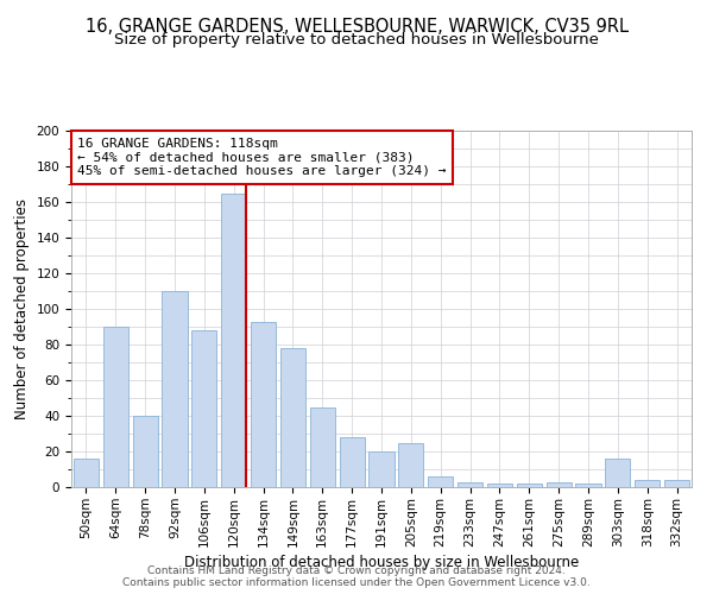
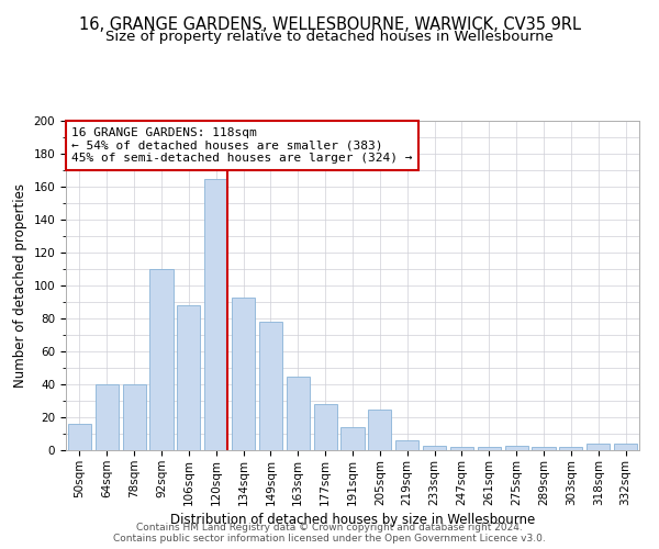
64sqm: 90 -> 40
191sqm: 20 -> 14
303sqm: 16 -> 2
